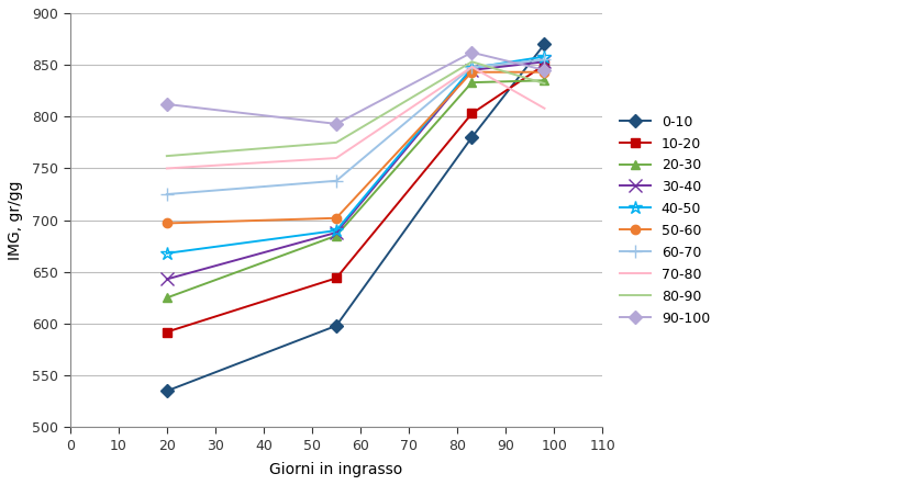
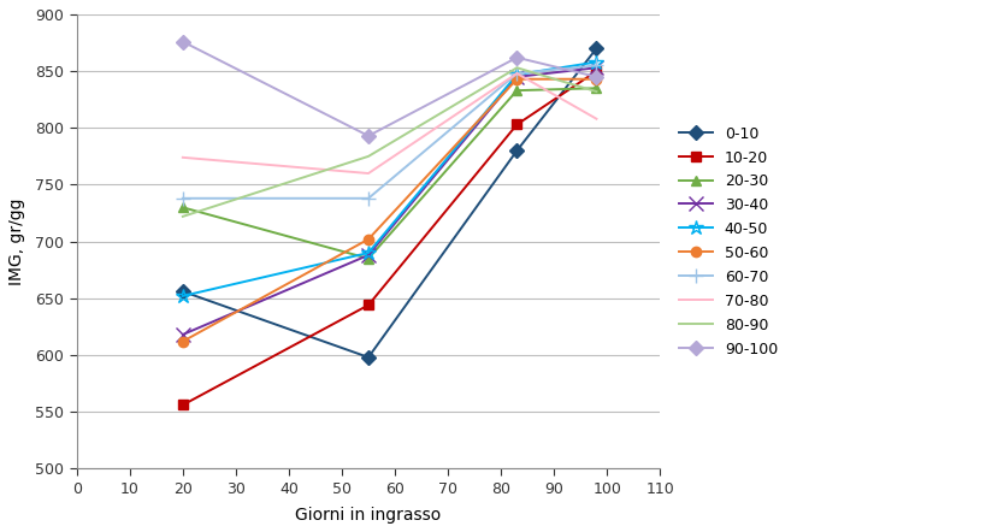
0-10/20: 535 -> 656
10-20/20: 592 -> 556
20-30/20: 625 -> 730
30-40/20: 643 -> 618
40-50/20: 668 -> 652
50-60/20: 697 -> 612
60-70/20: 725 -> 738
70-80/20: 750 -> 774
80-90/20: 762 -> 722
90-100/20: 812 -> 876
